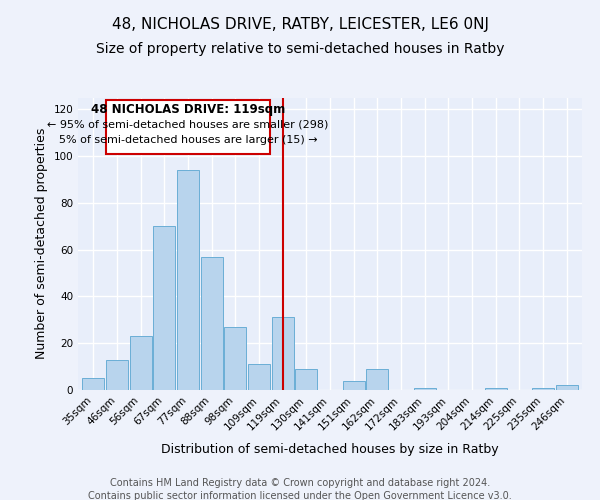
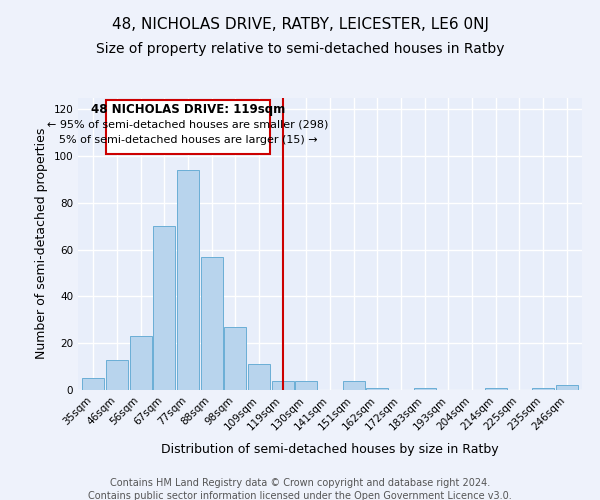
119sqm: 31 -> 4
130sqm: 9 -> 4
162sqm: 9 -> 1
